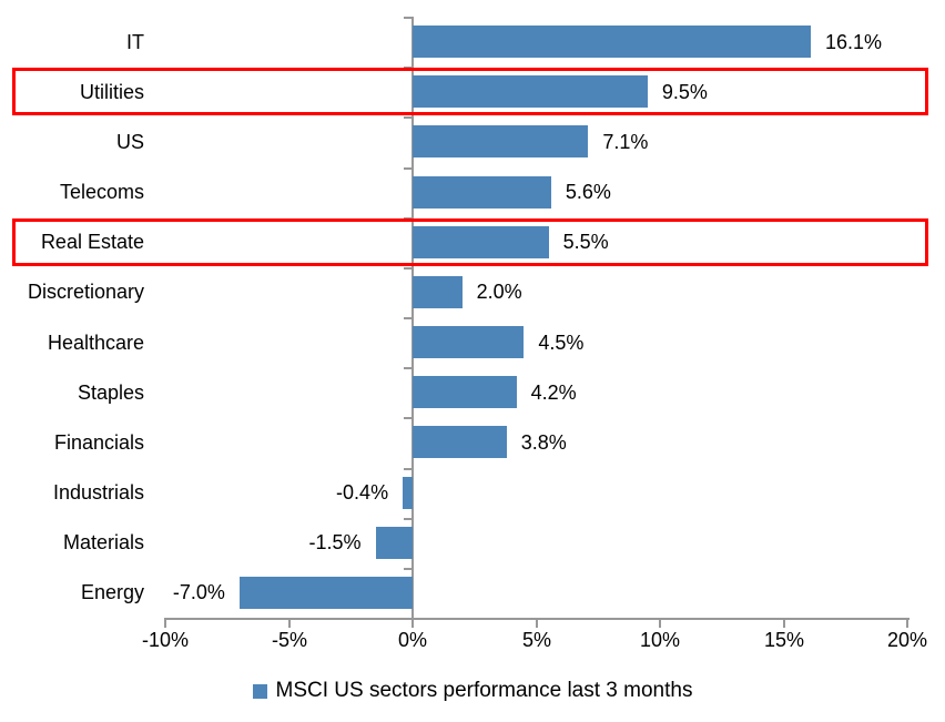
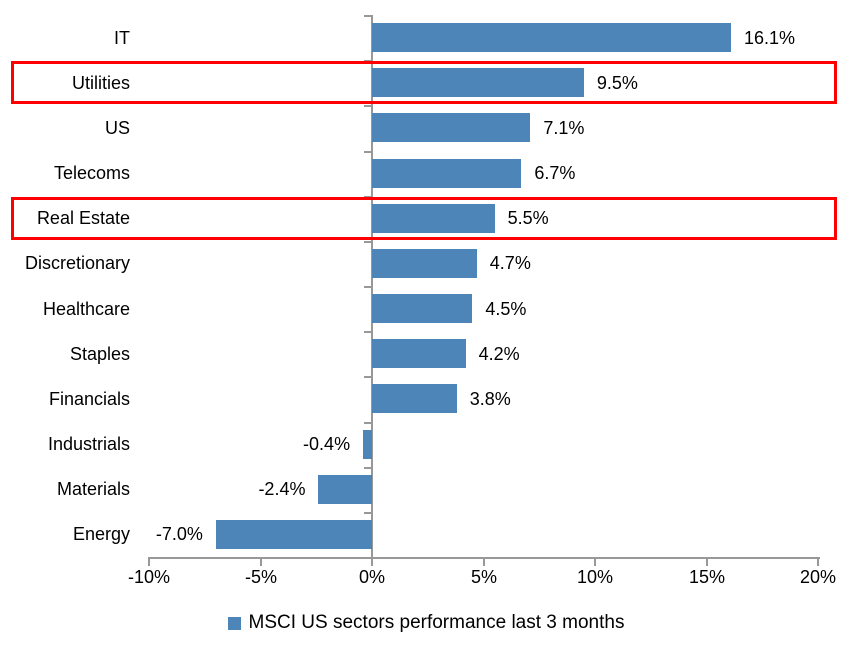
Telecoms: 5.6% -> 6.7%
Discretionary: 2.0% -> 4.7%
Materials: -1.5% -> -2.4%
